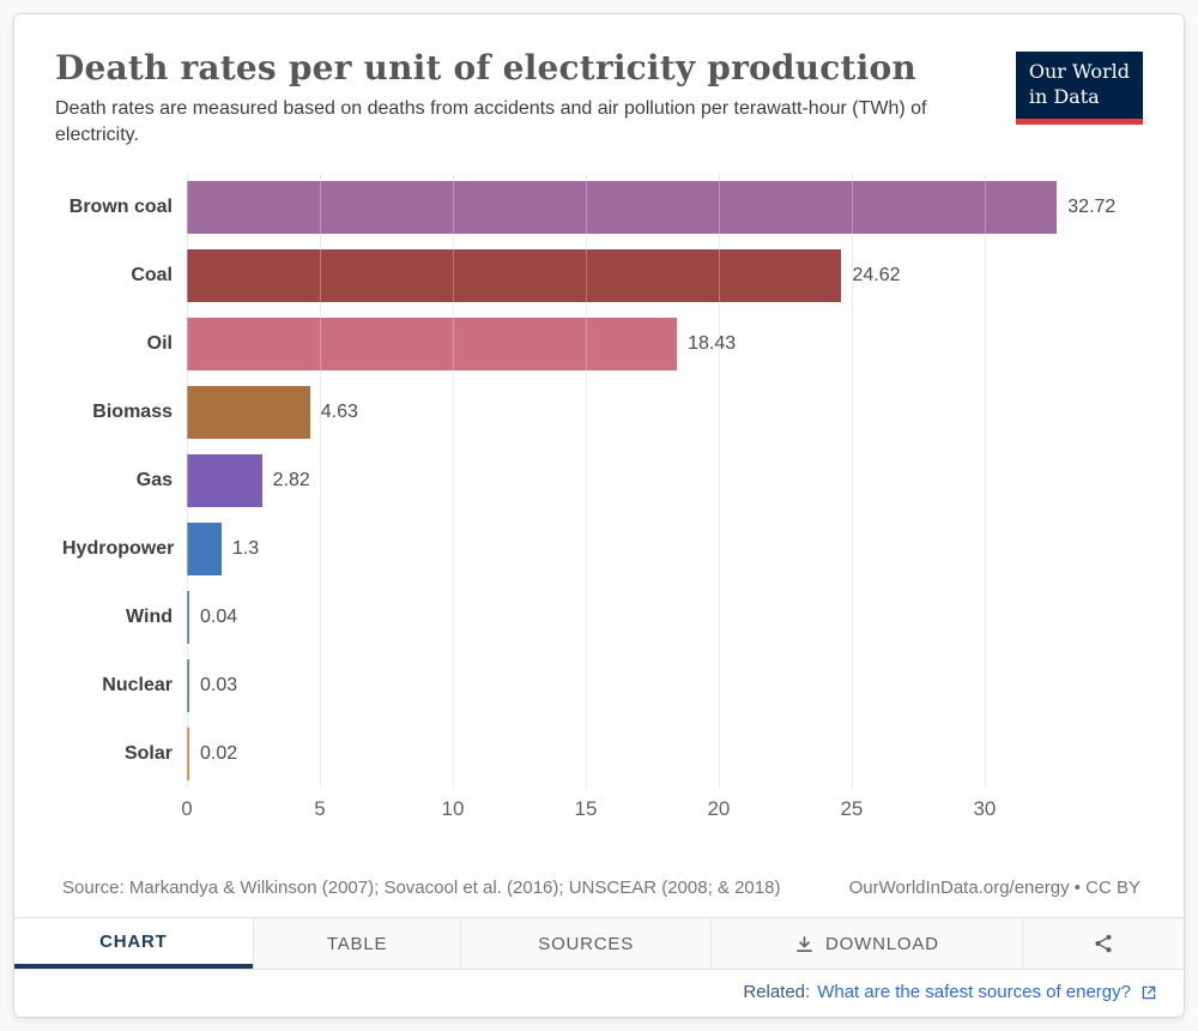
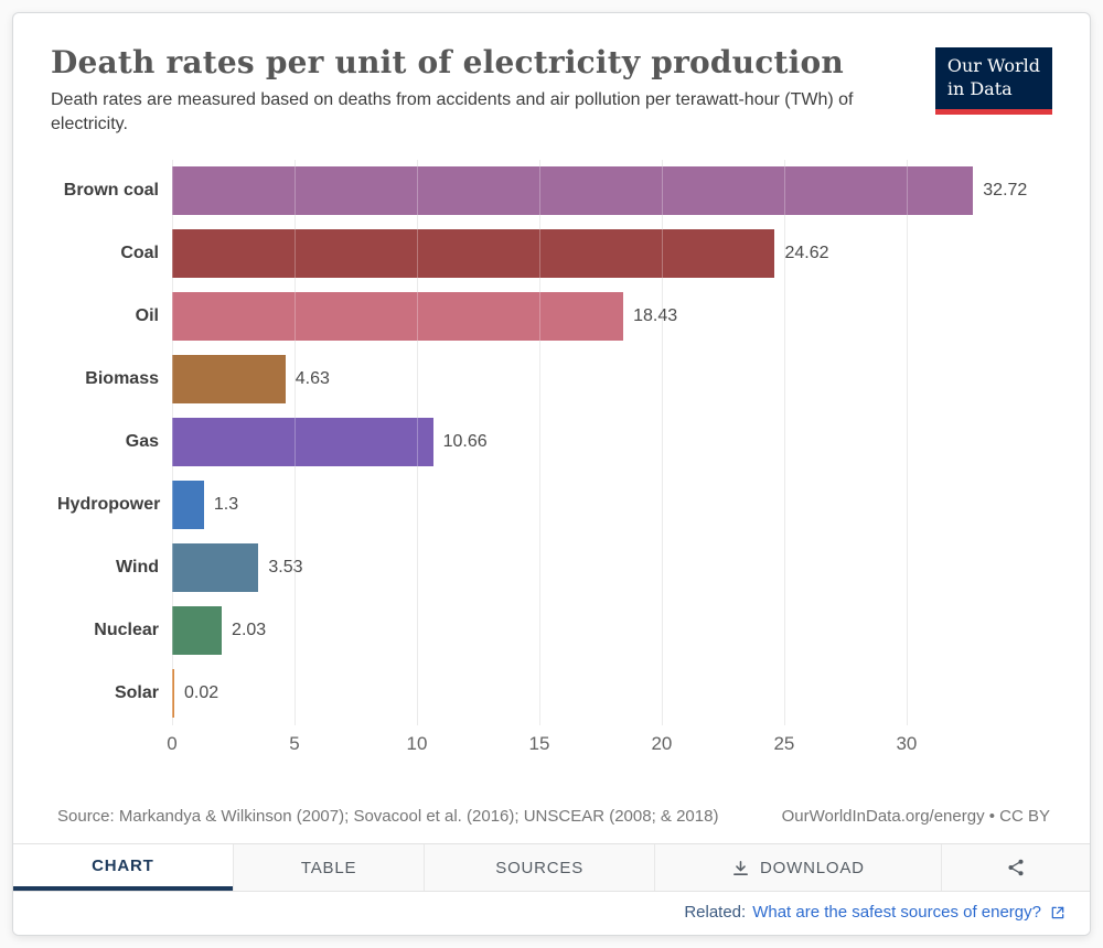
Gas: 2.82 -> 10.66
Wind: 0.04 -> 3.53
Nuclear: 0.03 -> 2.03
